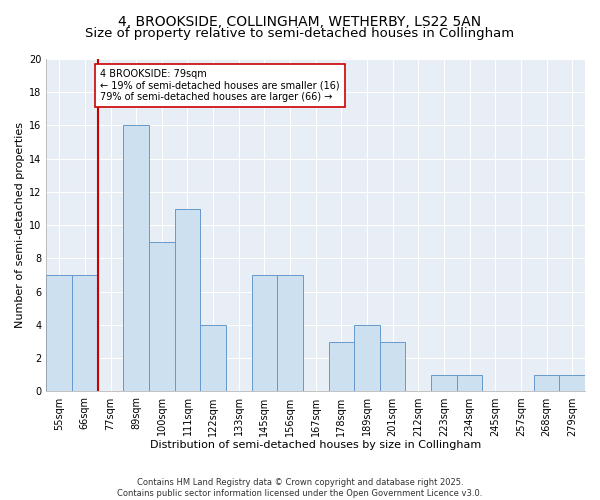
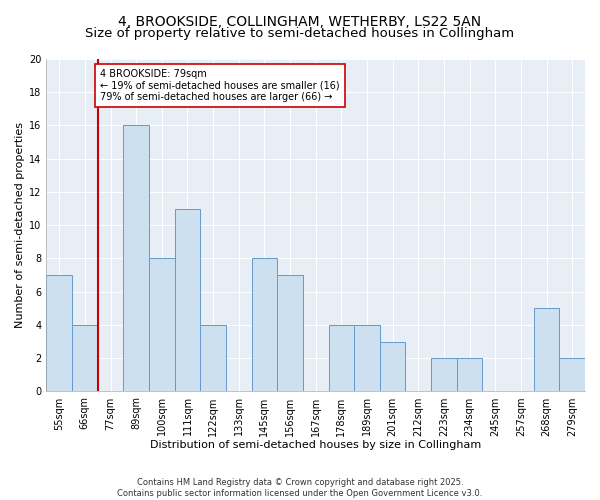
66sqm: 7 -> 4
100sqm: 9 -> 8
145sqm: 7 -> 8
178sqm: 3 -> 4
223sqm: 1 -> 2
234sqm: 1 -> 2
268sqm: 1 -> 5
279sqm: 1 -> 2
